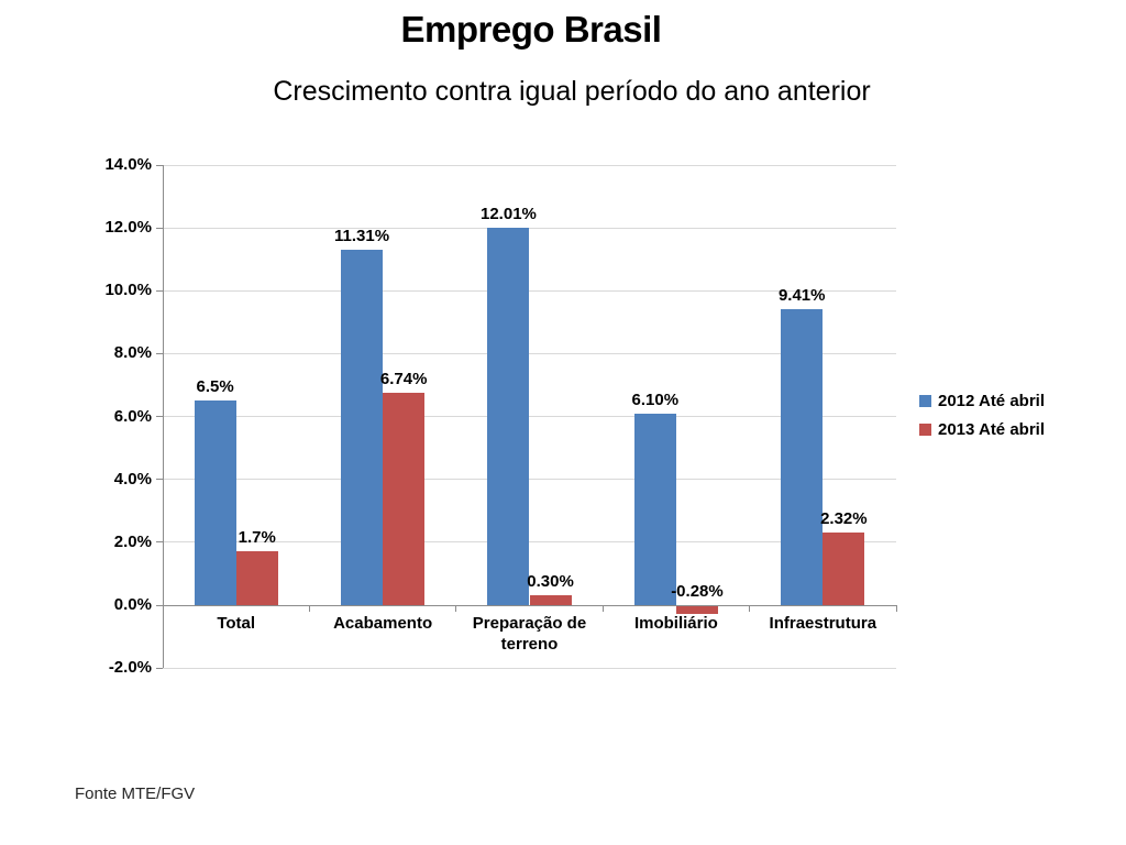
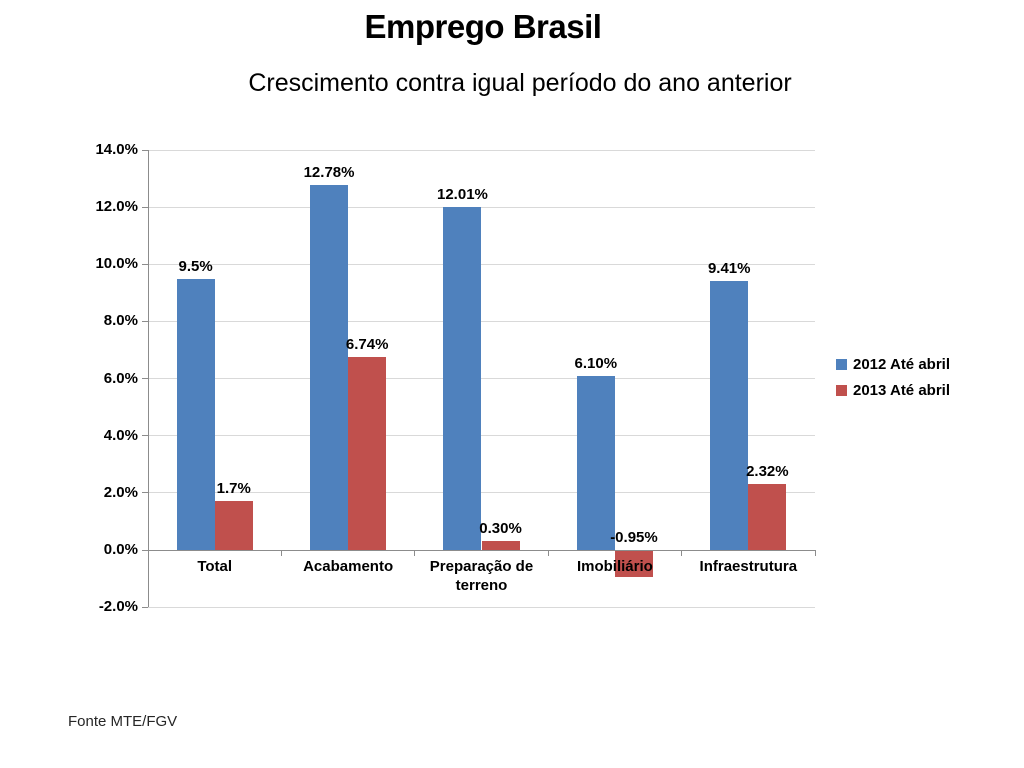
2012 Até abril/Total: 6.5% -> 9.5%
2012 Até abril/Acabamento: 11.31% -> 12.78%
2013 Até abril/Imobiliário: -0.28% -> -0.95%
